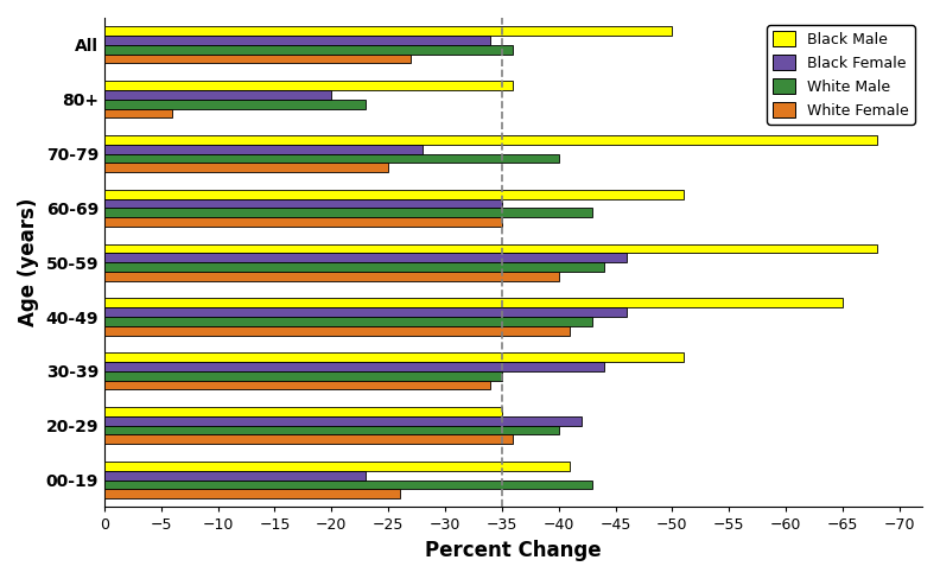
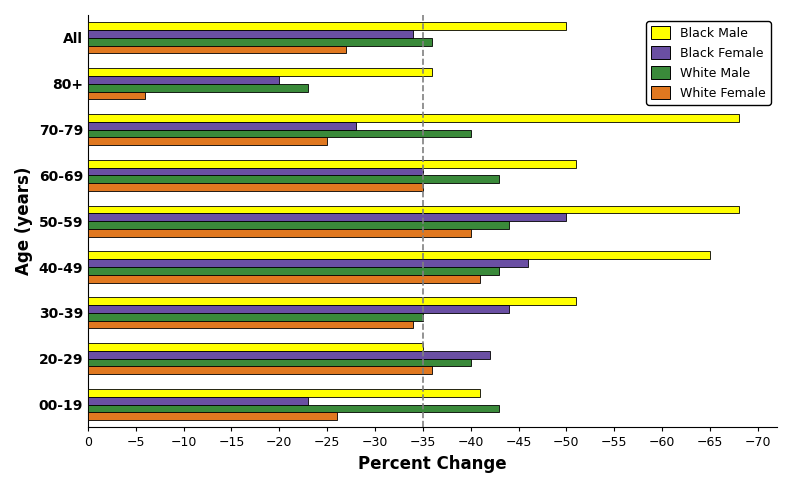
Black Female/50-59: -46 -> -50
